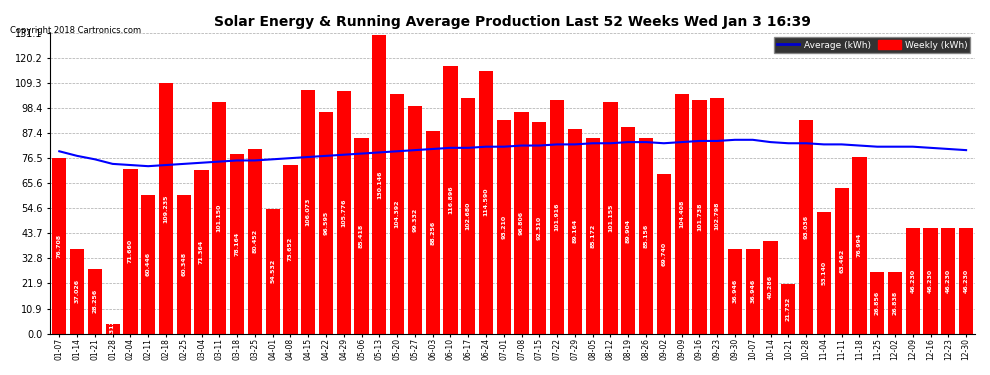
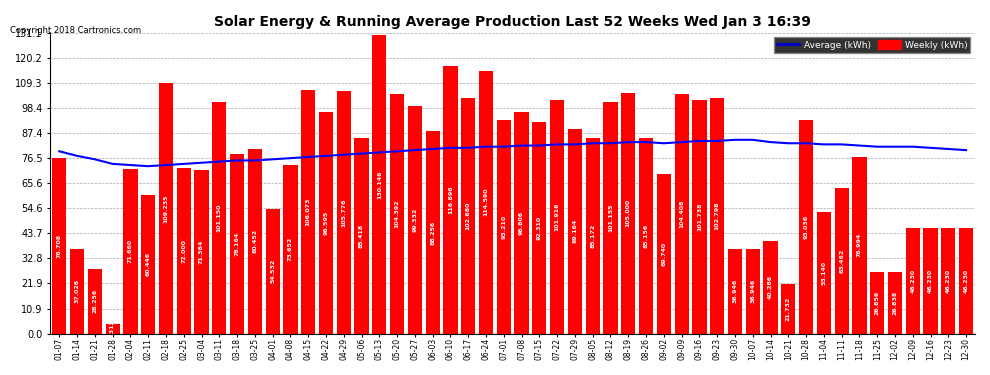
Weekly (kWh)/02-25: 60.3 -> 72.0
Weekly (kWh)/08-19: 89.9 -> 105.0
